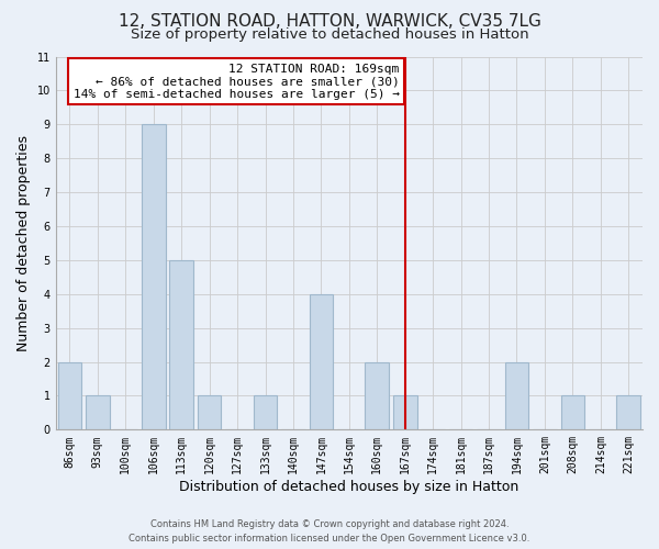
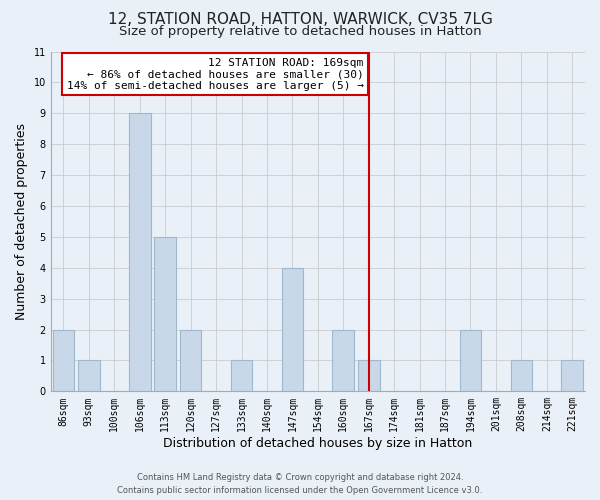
120sqm: 1 -> 2
